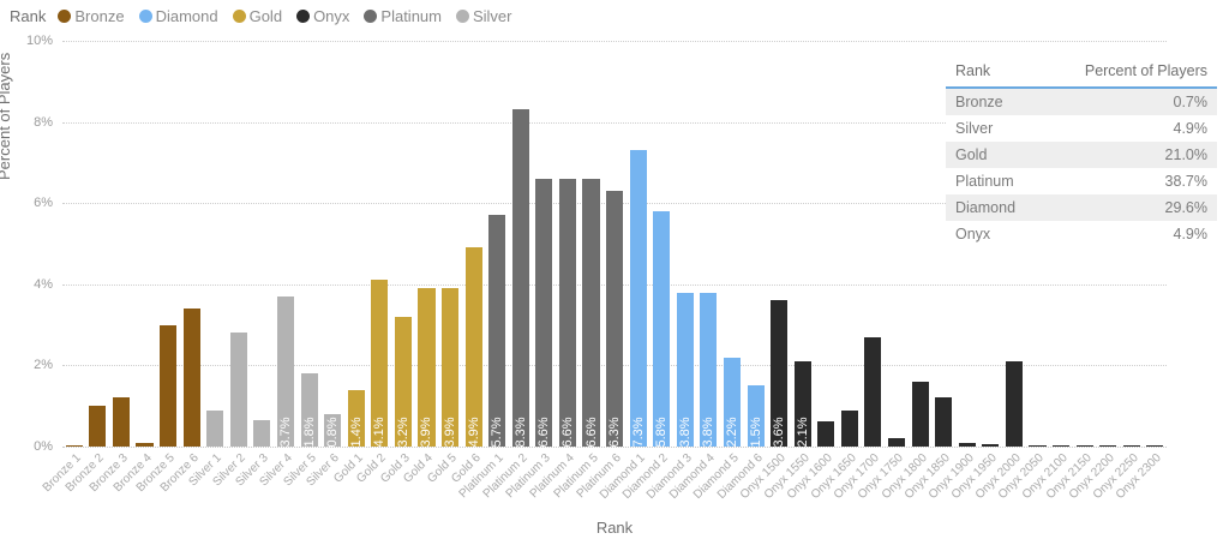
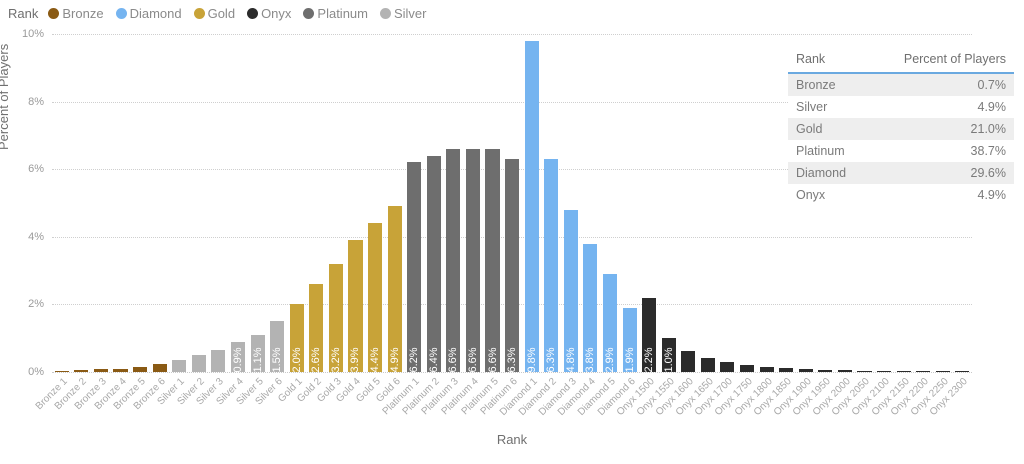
Bronze 2: 1.0% -> 0.1%
Bronze 3: 1.2% -> 0.1%
Bronze 5: 3.0% -> 0.2%
Bronze 6: 3.4% -> 0.2%
Silver 1: 0.9% -> 0.3%
Silver 2: 2.8% -> 0.5%
Silver 4: 3.7% -> 0.9%
Silver 5: 1.8% -> 1.1%
Silver 6: 0.8% -> 1.5%
Gold 1: 1.4% -> 2.0%
Gold 2: 4.1% -> 2.6%
Gold 5: 3.9% -> 4.4%
Platinum 1: 5.7% -> 6.2%
Platinum 2: 8.3% -> 6.4%
Diamond 1: 7.3% -> 9.8%
Diamond 2: 5.8% -> 6.3%
Diamond 3: 3.8% -> 4.8%
Diamond 5: 2.2% -> 2.9%
Diamond 6: 1.5% -> 1.9%
Onyx 1500: 3.6% -> 2.2%
Onyx 1550: 2.1% -> 1.0%
Onyx 1650: 0.9% -> 0.4%
Onyx 1700: 2.7% -> 0.3%
Onyx 1800: 1.6% -> 0.2%
Onyx 1850: 1.2% -> 0.1%
Onyx 2000: 2.1% -> 0.1%
